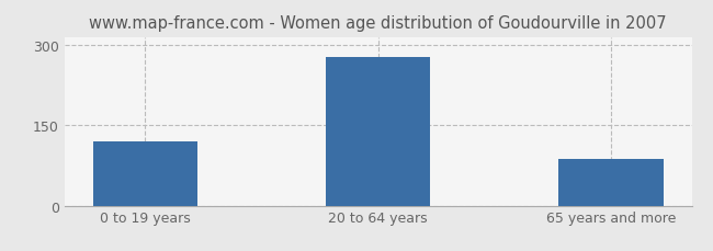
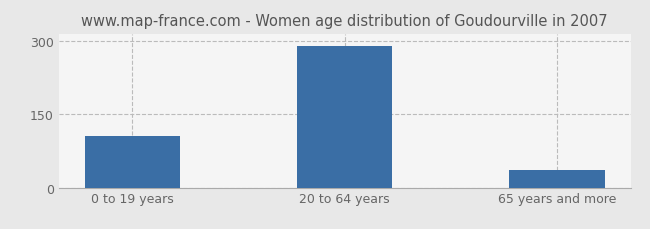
0 to 19 years: 120 -> 105
20 to 64 years: 278 -> 290
65 years and more: 88 -> 35
